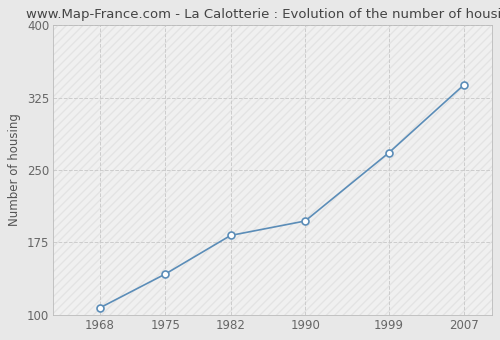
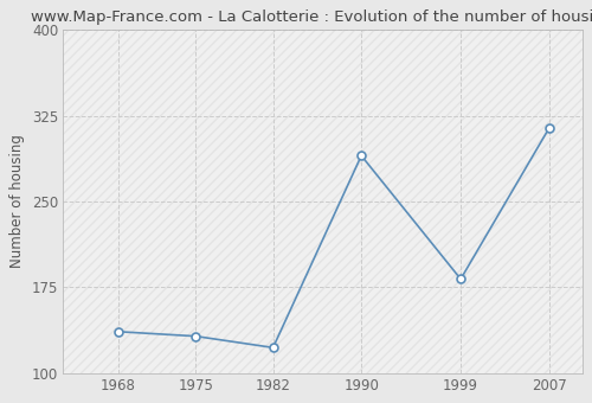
1968: 107 -> 136
1975: 142 -> 132
1982: 182 -> 122
1990: 197 -> 290
1999: 268 -> 182
2007: 338 -> 314
